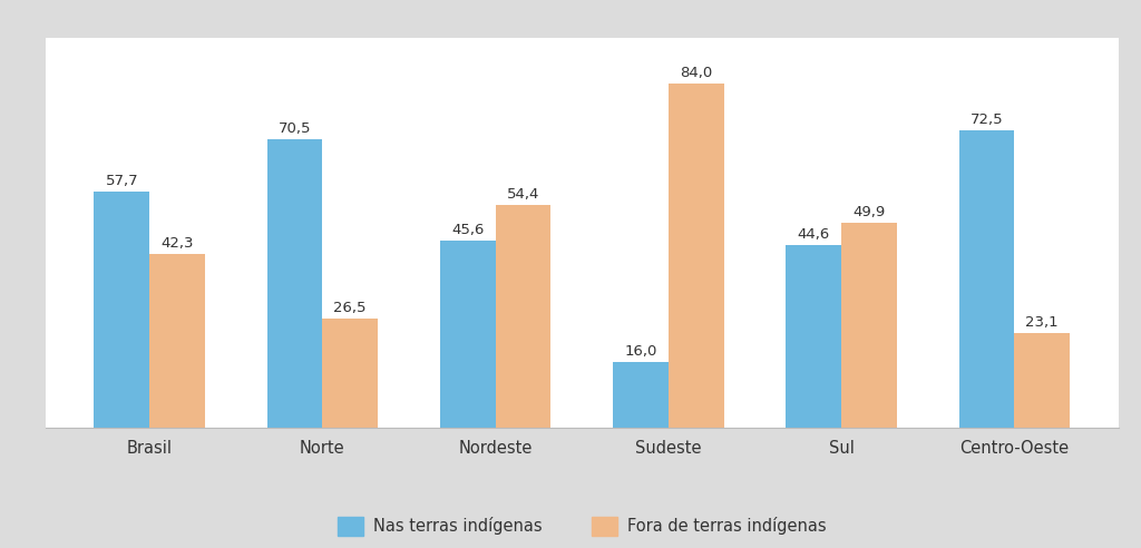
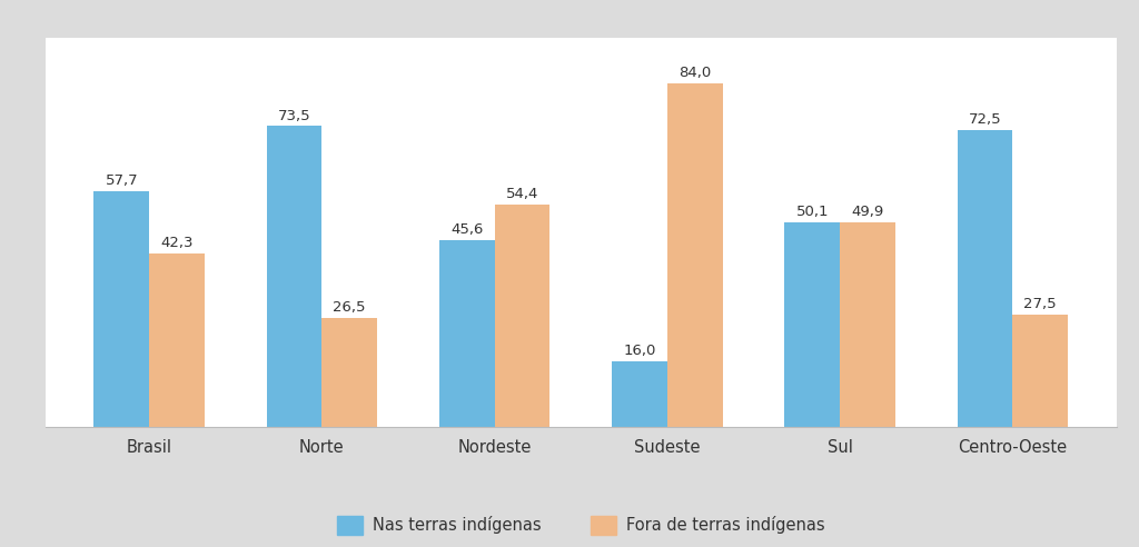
Nas terras indígenas/Norte: 70,5 -> 73,5
Nas terras indígenas/Sul: 44,6 -> 50,1
Fora de terras indígenas/Centro-Oeste: 23,1 -> 27,5
